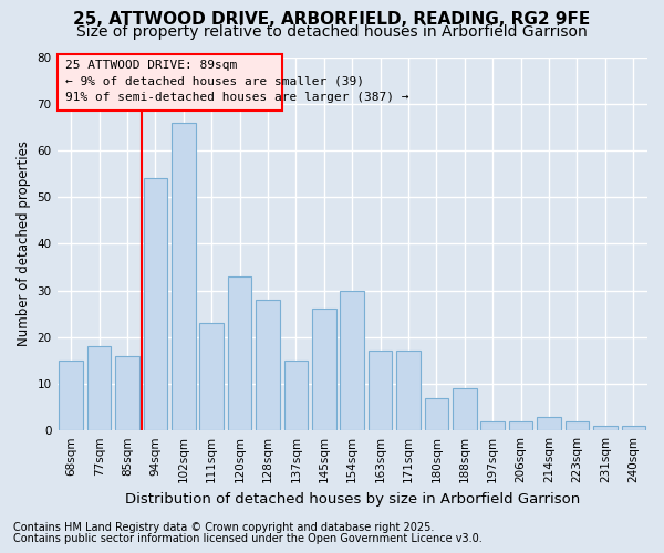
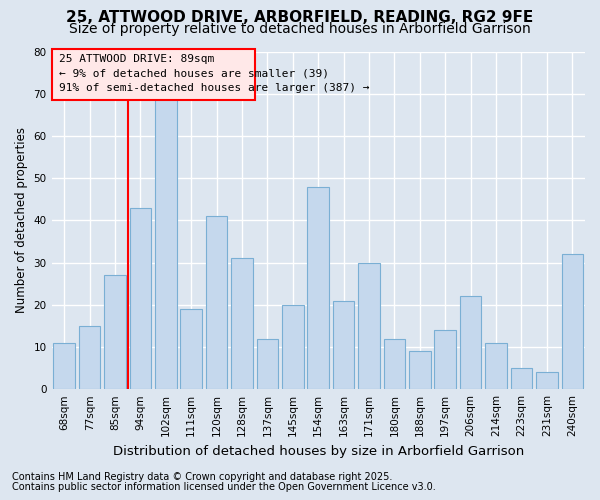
68sqm: 15 -> 11
77sqm: 18 -> 15
85sqm: 16 -> 27
94sqm: 54 -> 43
102sqm: 66 -> 69
111sqm: 23 -> 19
120sqm: 33 -> 41
128sqm: 28 -> 31
137sqm: 15 -> 12
145sqm: 26 -> 20
154sqm: 30 -> 48
163sqm: 17 -> 21
171sqm: 17 -> 30
180sqm: 7 -> 12
197sqm: 2 -> 14
206sqm: 2 -> 22
214sqm: 3 -> 11
223sqm: 2 -> 5
231sqm: 1 -> 4
240sqm: 1 -> 32
